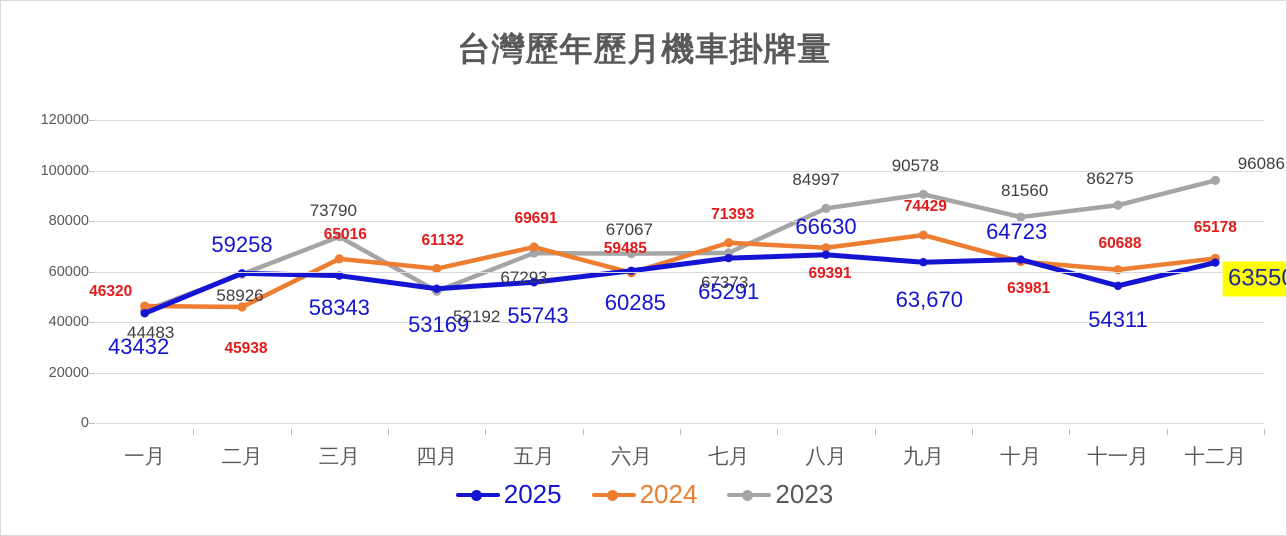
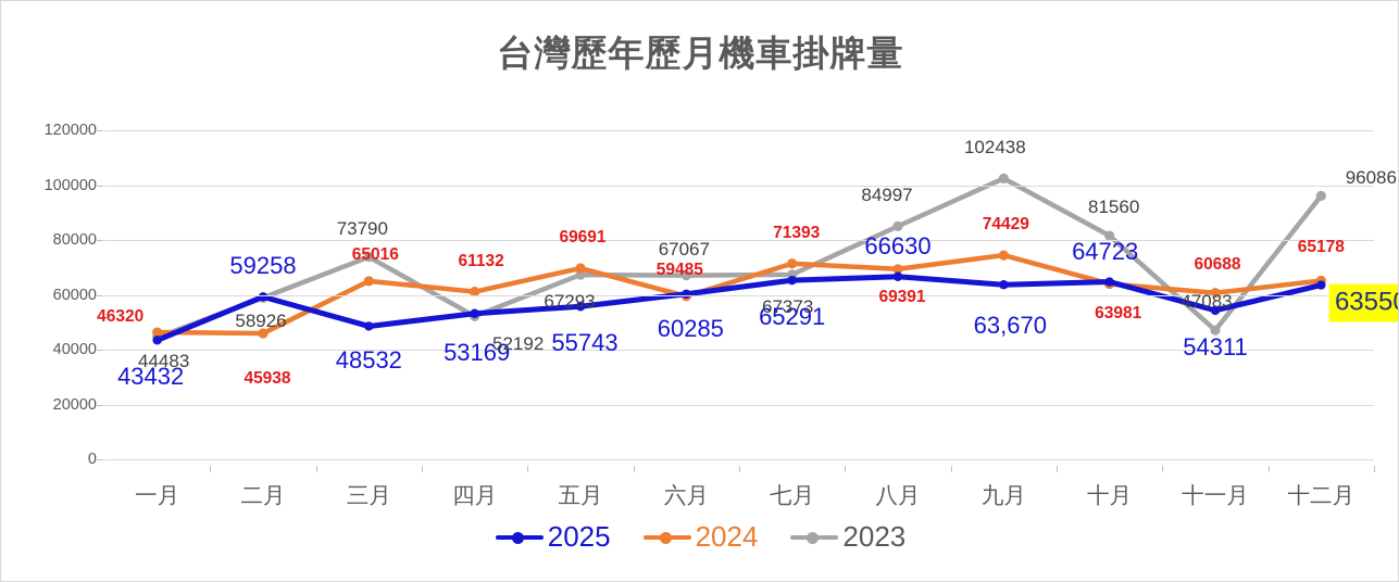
2025/三月: 58343 -> 48532
2023/九月: 90578 -> 102438
2023/十一月: 86275 -> 47083
